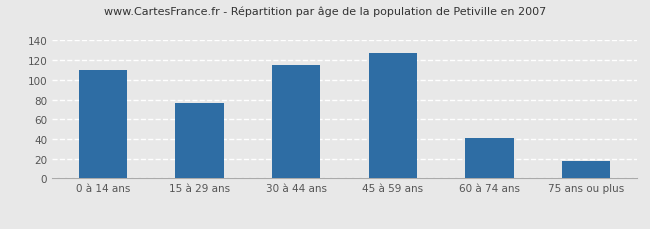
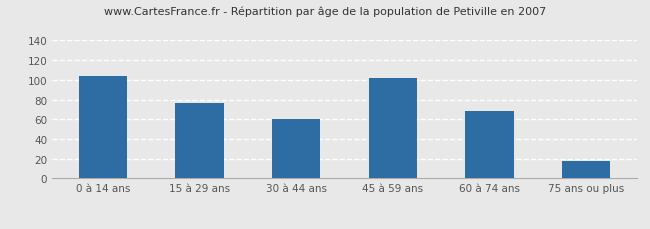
0 à 14 ans: 110 -> 104
30 à 44 ans: 115 -> 60
45 à 59 ans: 127 -> 102
60 à 74 ans: 41 -> 68
